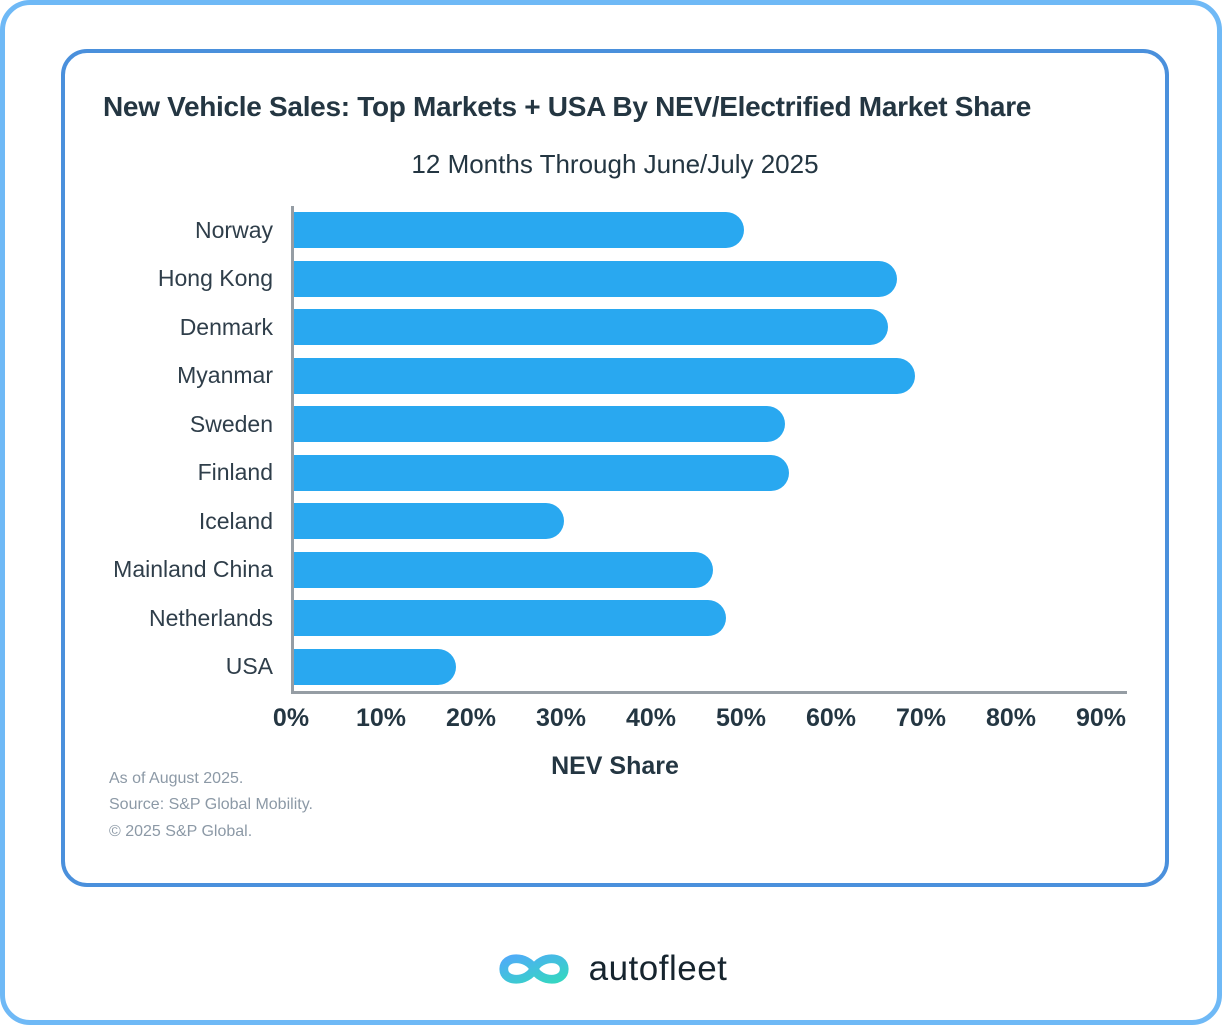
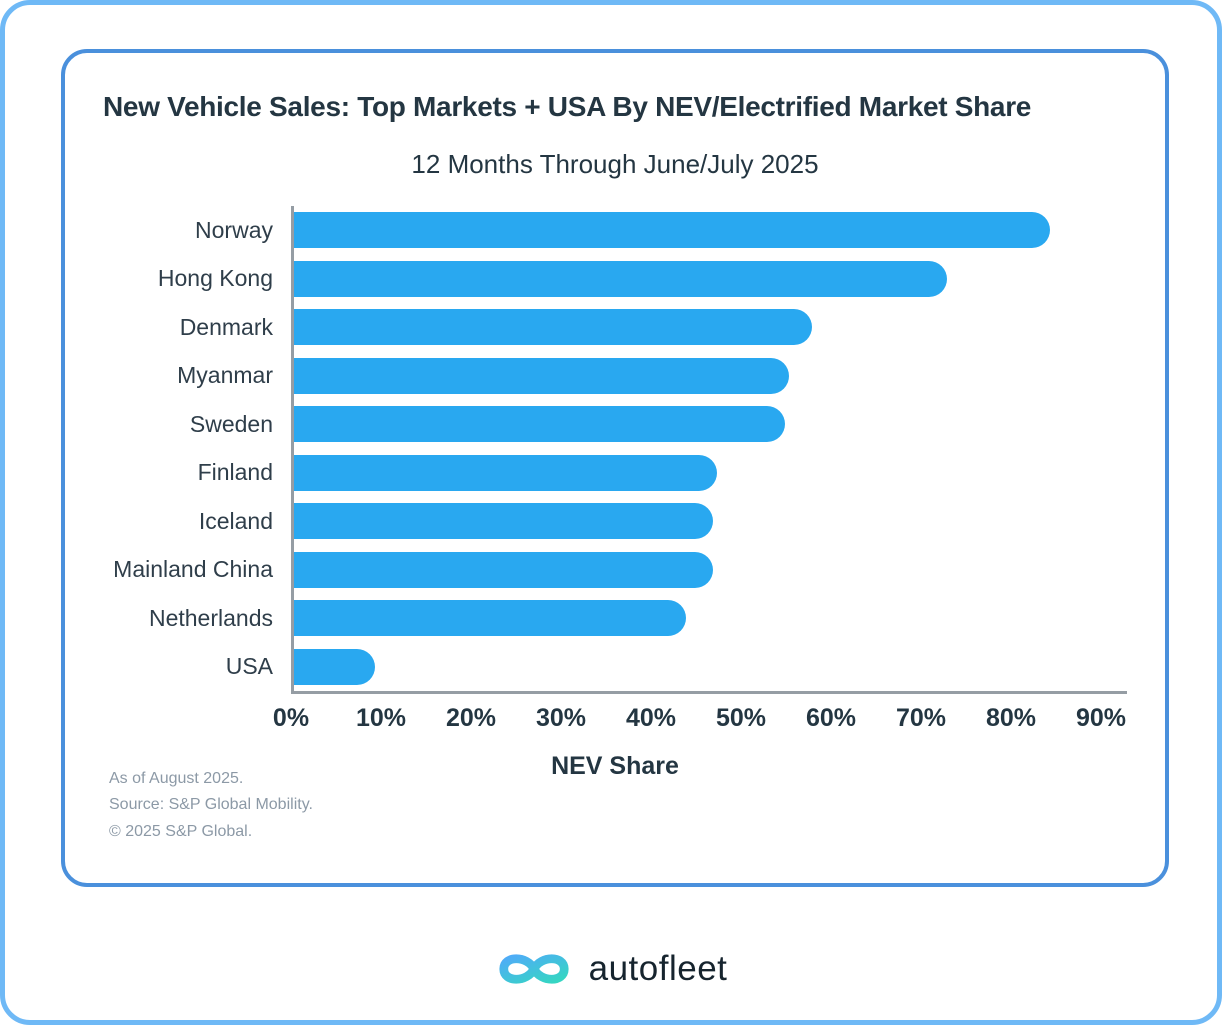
Norway: 50% -> 84%
Hong Kong: 67% -> 72%
Denmark: 66% -> 58%
Myanmar: 69% -> 55%
Finland: 55% -> 47%
Iceland: 30% -> 46%
Netherlands: 48% -> 44%
USA: 18% -> 9%
